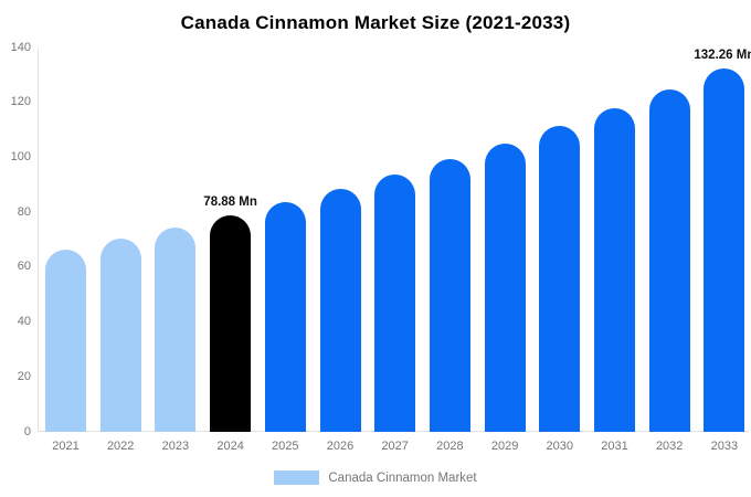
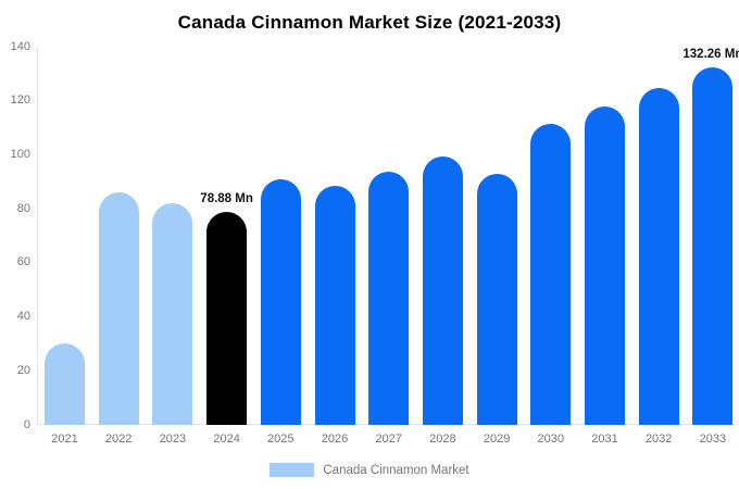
2021: 66 -> 30
2022: 70 -> 86
2023: 74 -> 82
2025: 84 -> 91
2029: 105 -> 93
